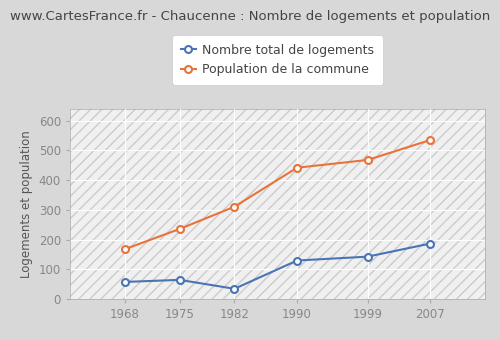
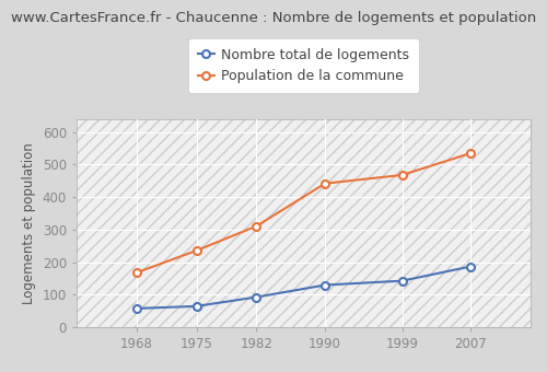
Nombre total de logements/1982: 35 -> 93
